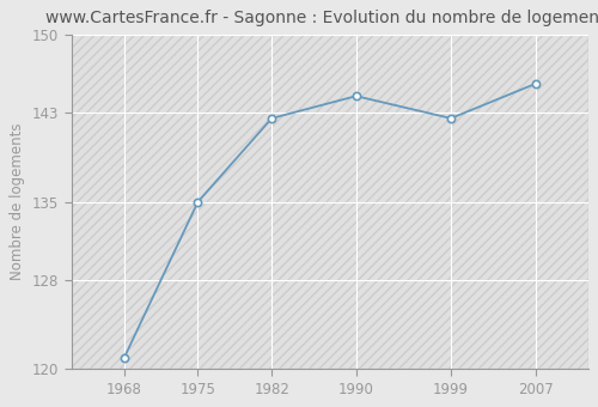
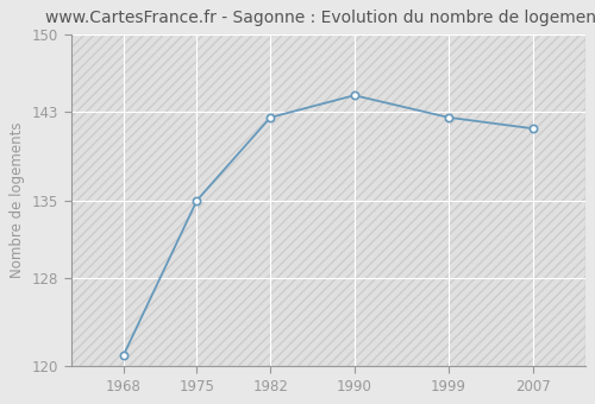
2007: 145.6 -> 141.5
